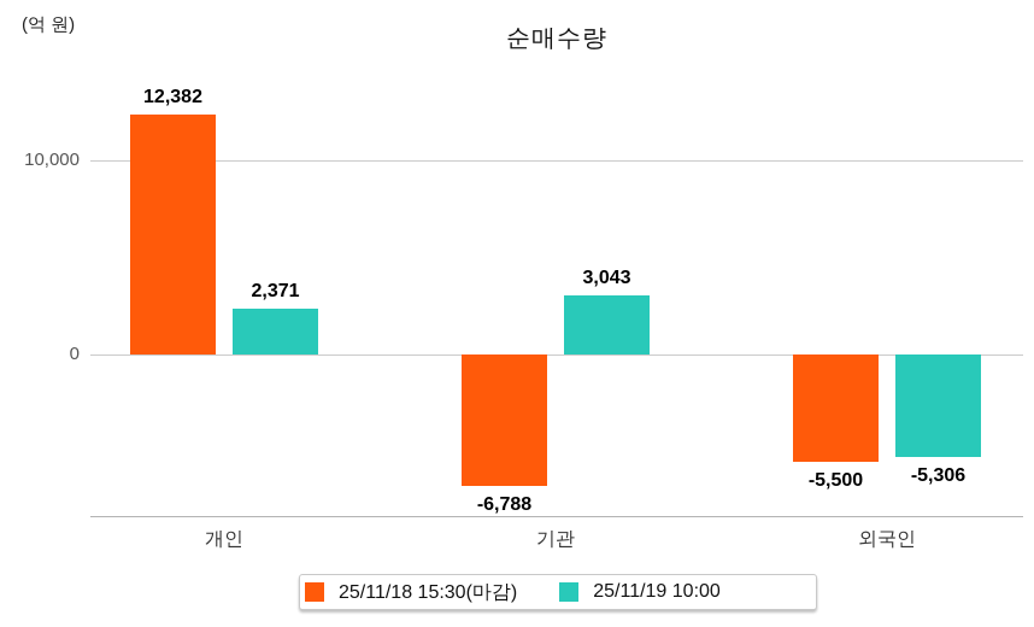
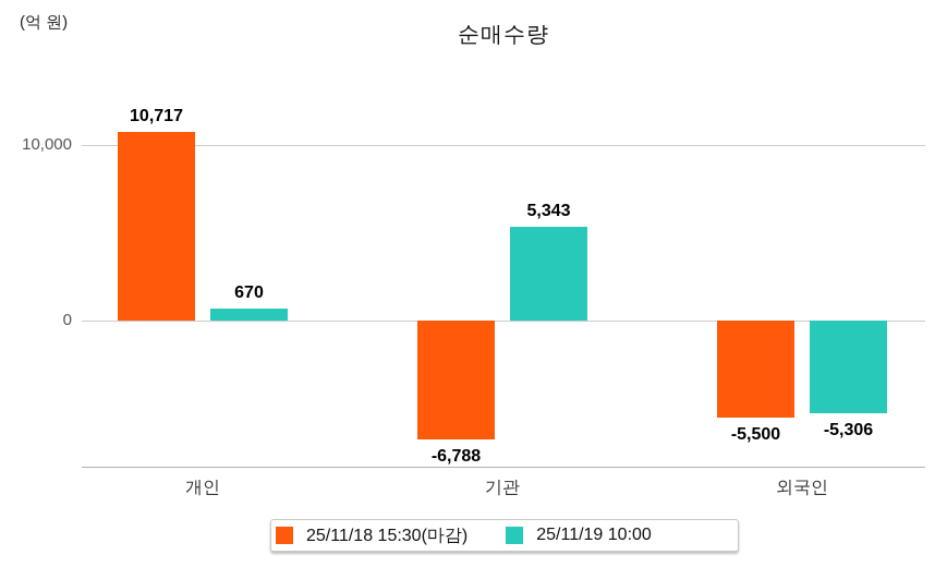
25/11/18 15:30(마감)/개인: 12,382 -> 10,717
25/11/19 10:00/개인: 2,371 -> 670
25/11/19 10:00/기관: 3,043 -> 5,343
